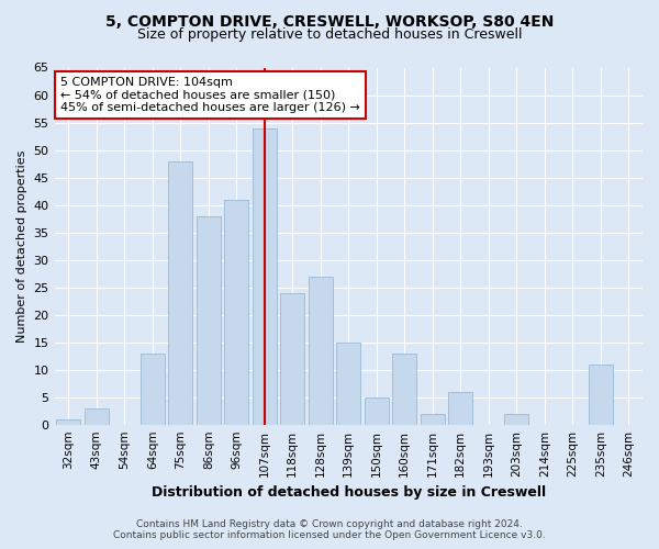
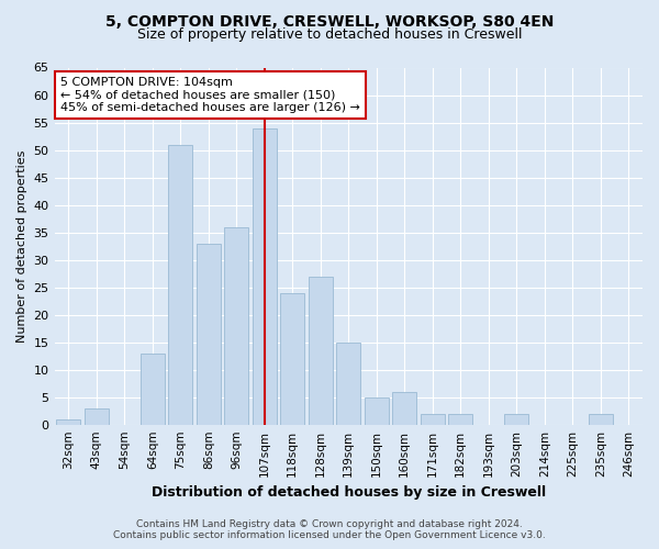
75sqm: 48 -> 51
86sqm: 38 -> 33
96sqm: 41 -> 36
160sqm: 13 -> 6
182sqm: 6 -> 2
235sqm: 11 -> 2
